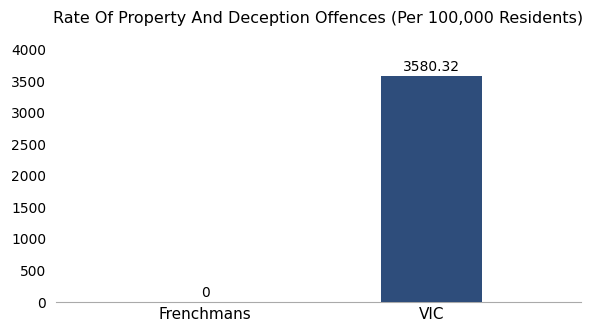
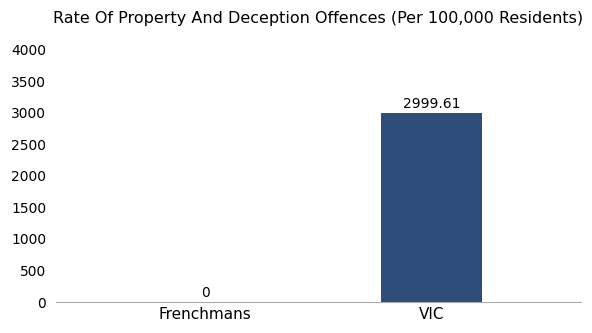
VIC: 3580.32 -> 2999.61
